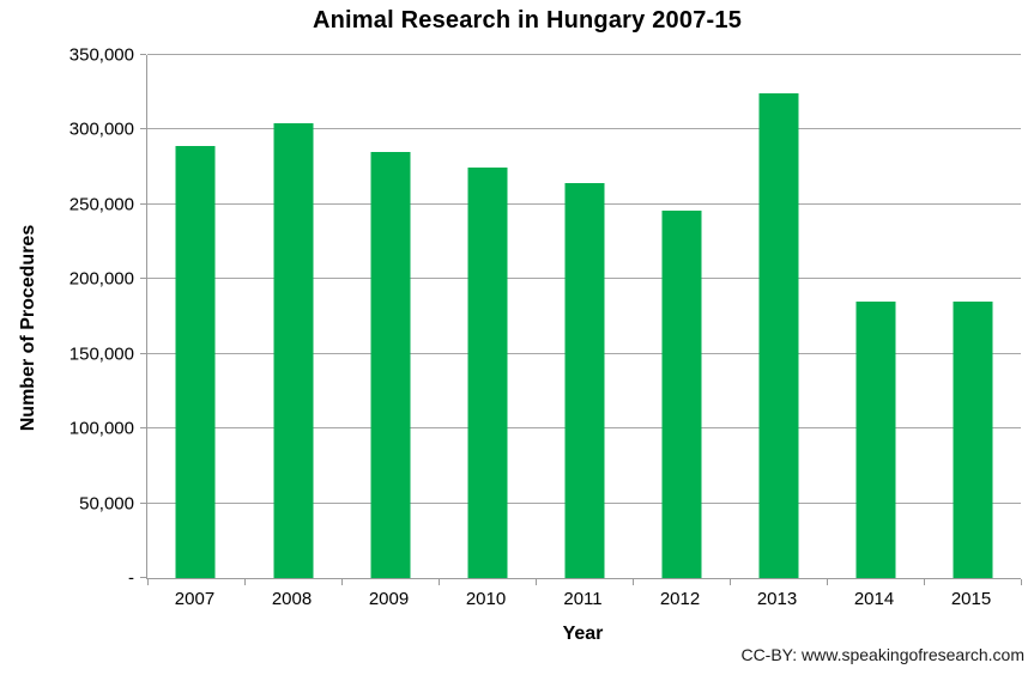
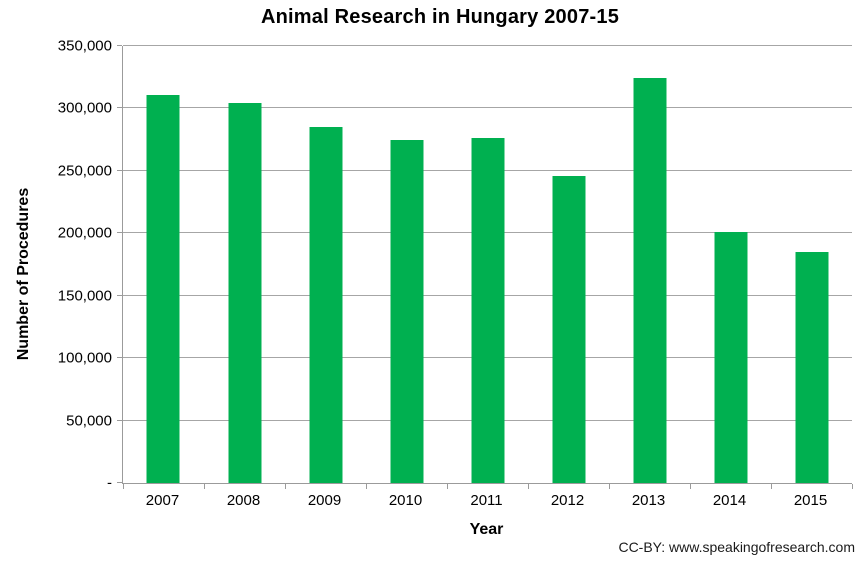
2007: 289000 -> 311000
2011: 264000 -> 276000
2014: 185000 -> 201000
